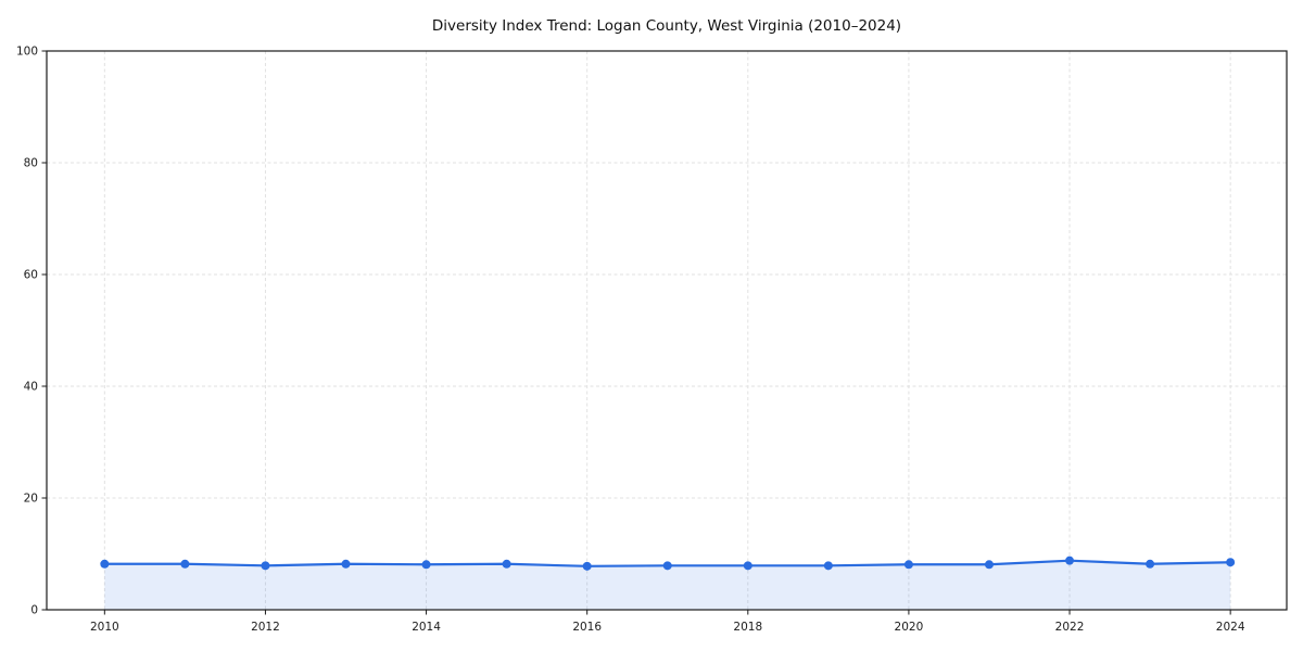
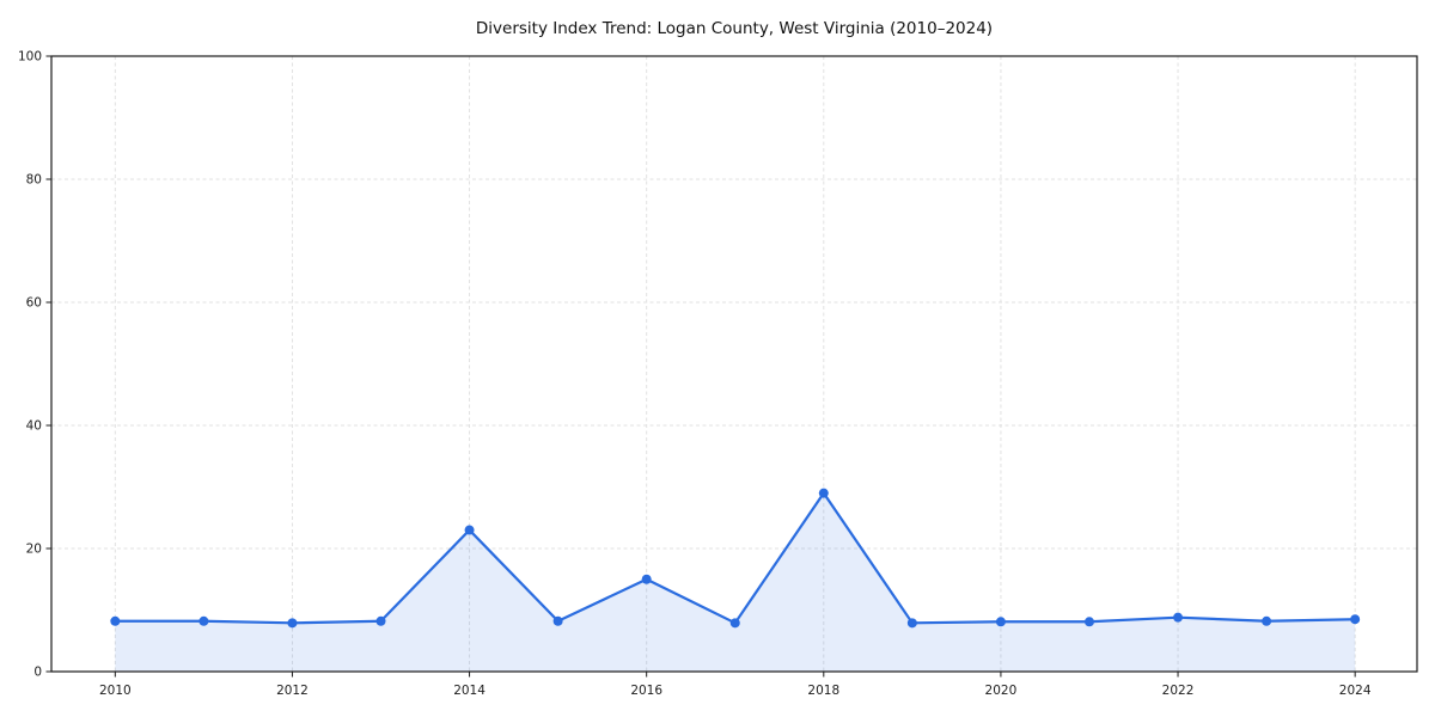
2014: 8 -> 23
2016: 8 -> 15
2018: 8 -> 29
